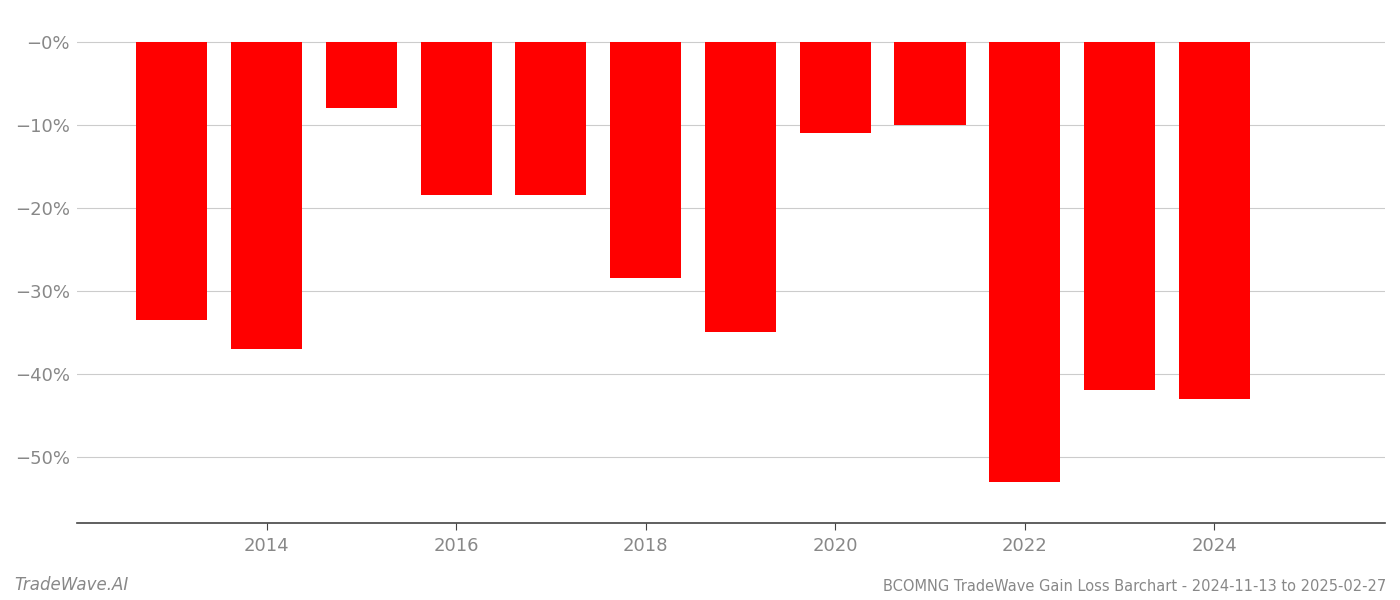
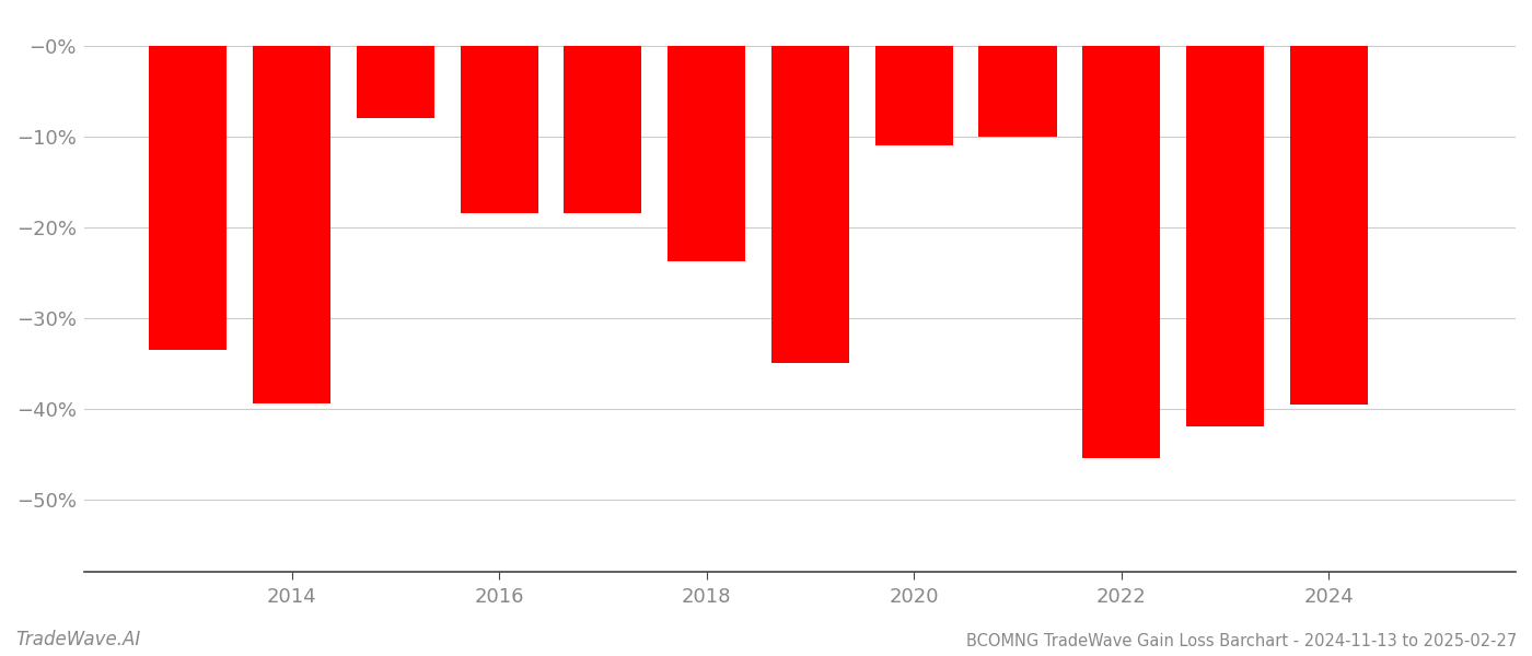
2014: -37.0% -> -39.4%
2018: -28.5% -> -23.8%
2022: -53.0% -> -45.4%
2024: -43.0% -> -39.6%
